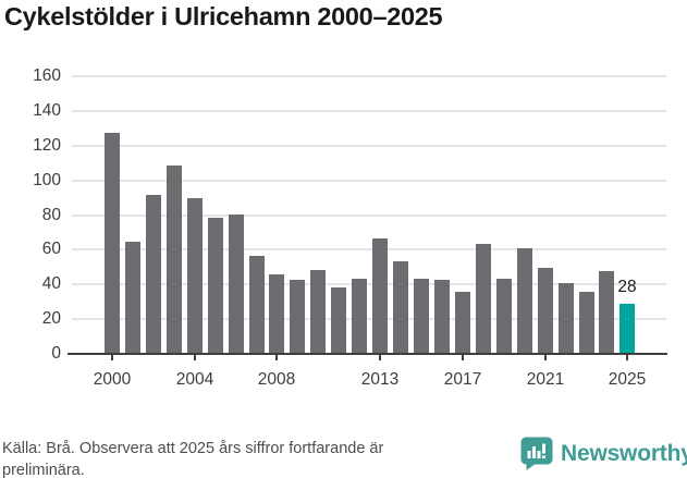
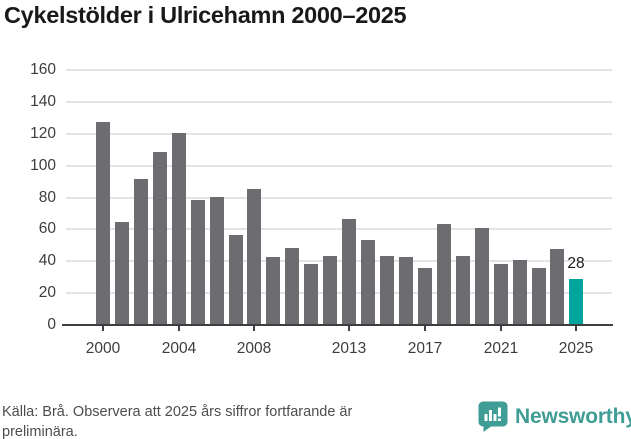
2004: 89 -> 120
2008: 45 -> 85
2021: 49 -> 38
